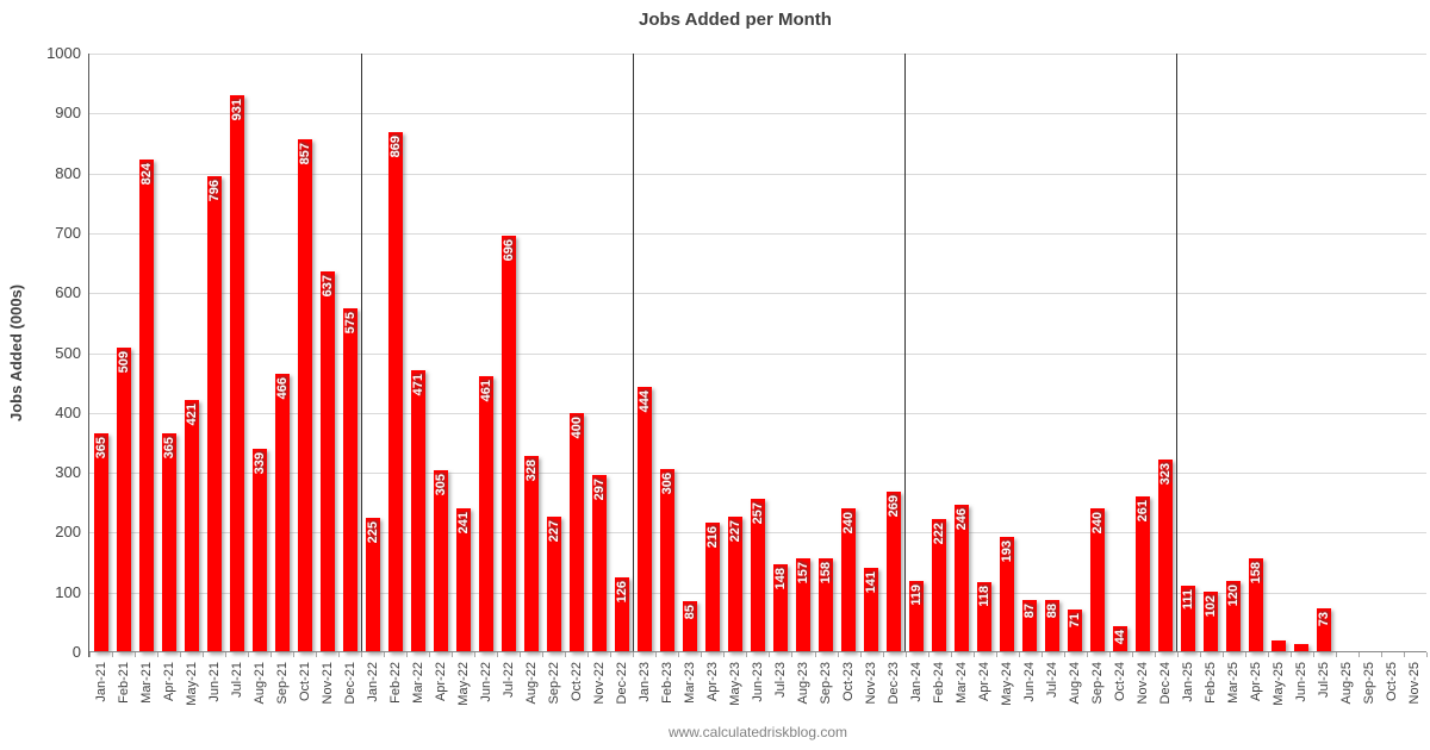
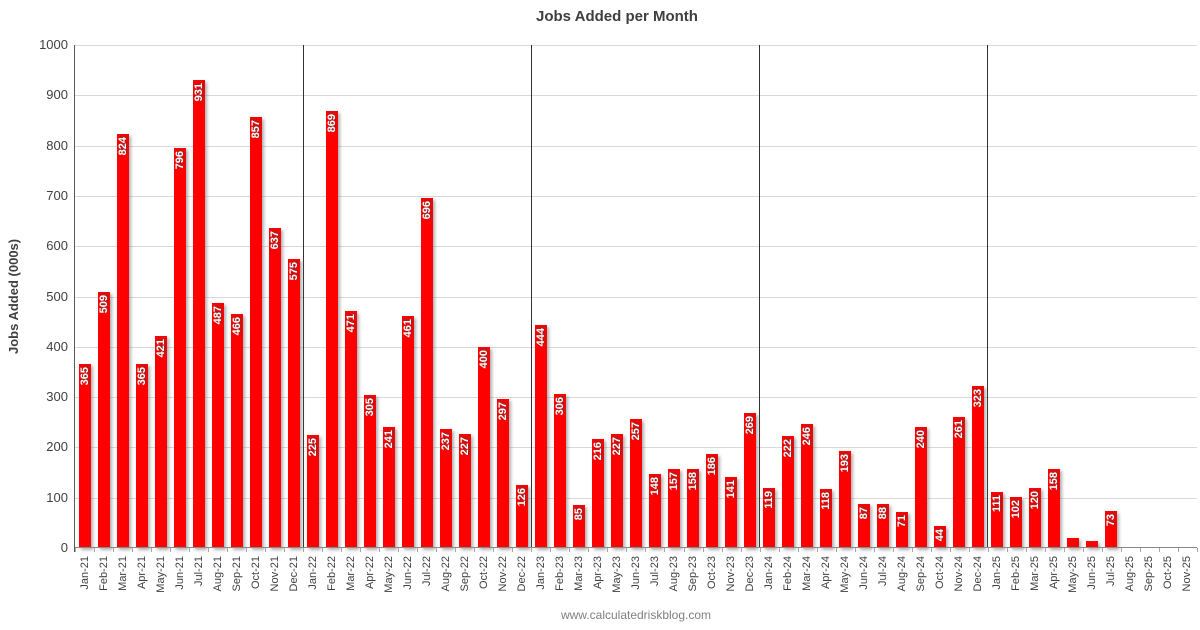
Aug-21: 339 -> 487
Aug-22: 328 -> 237
Oct-23: 240 -> 186
